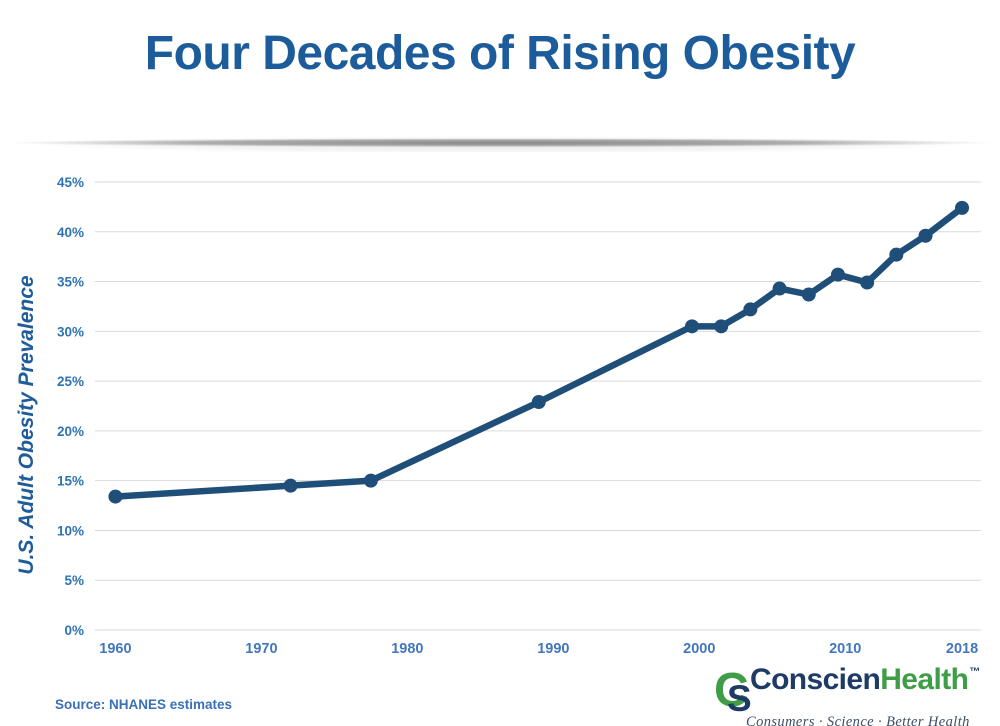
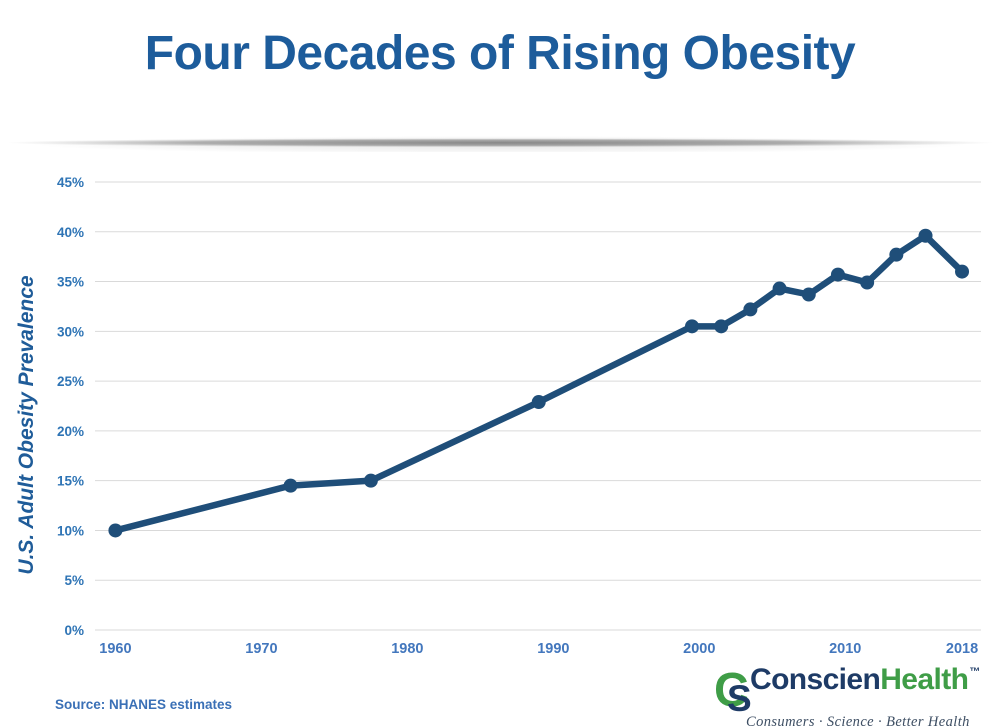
1960: 13% -> 10%
2018: 42% -> 36%
